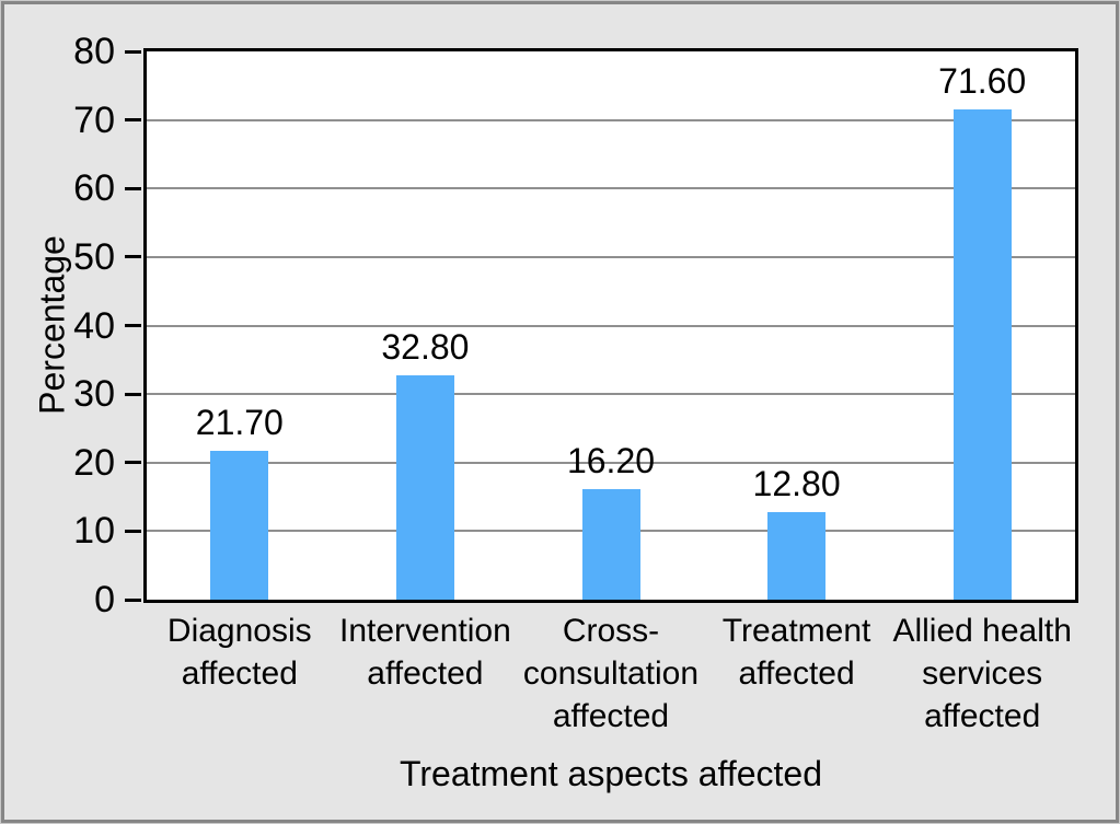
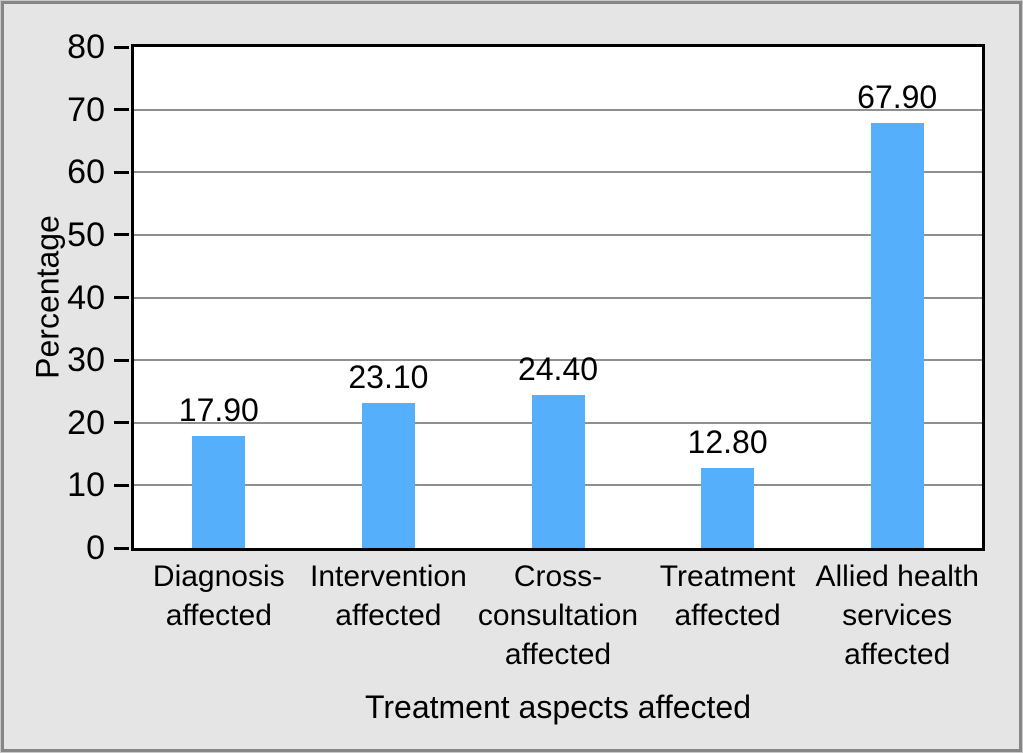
Diagnosis affected: 21.70 -> 17.90
Intervention affected: 32.80 -> 23.10
Cross- consultation affected: 16.20 -> 24.40
Allied health services affected: 71.60 -> 67.90
